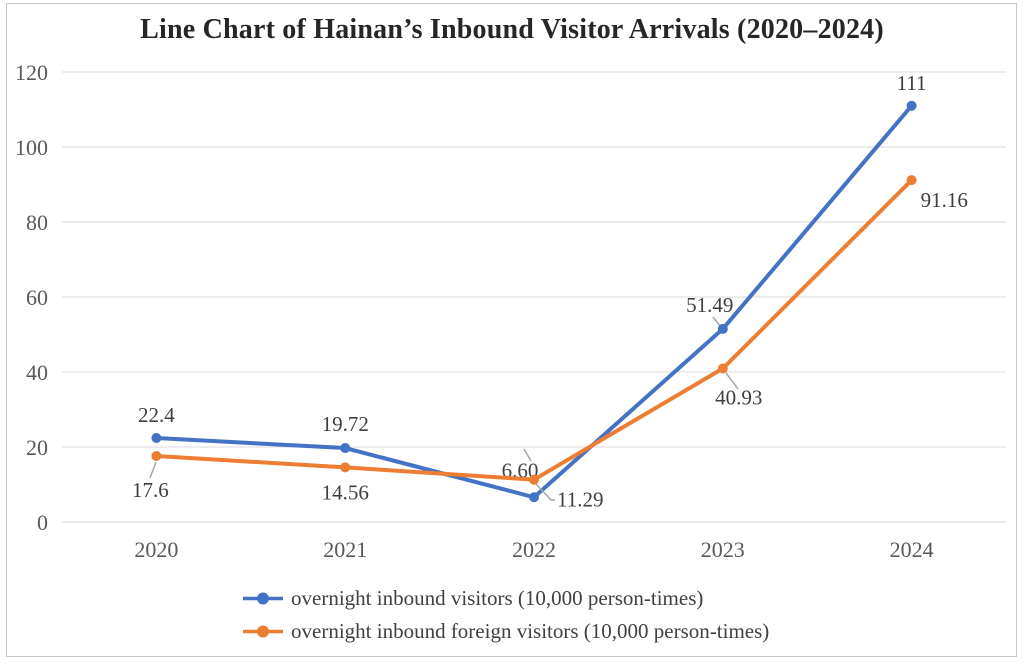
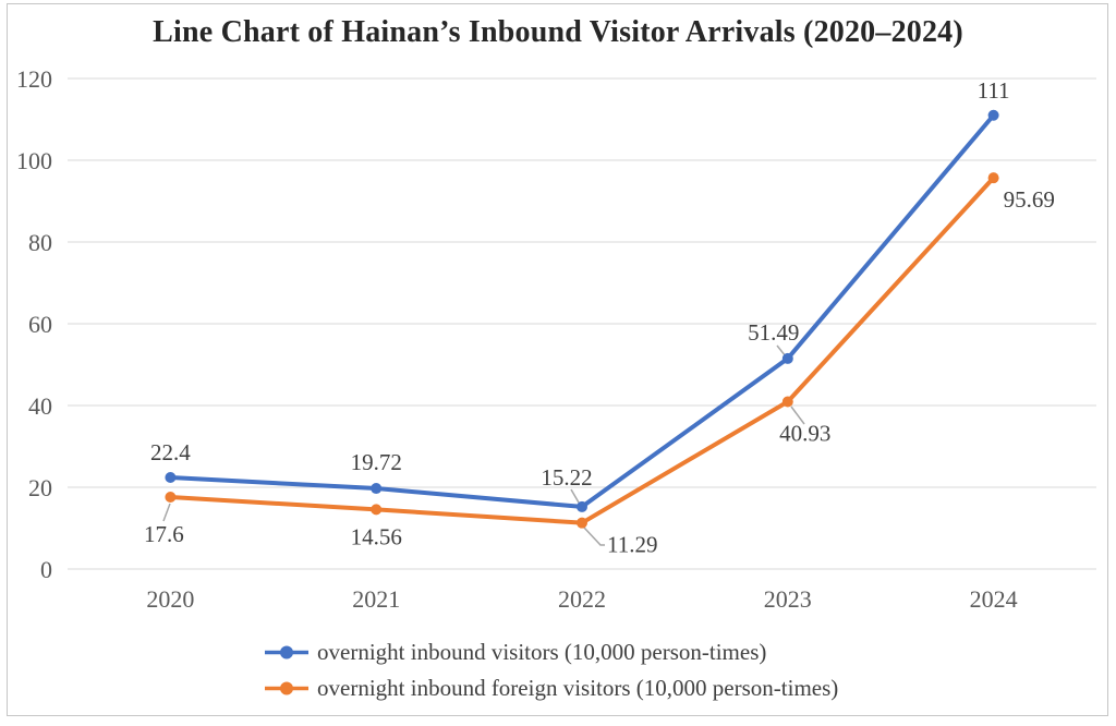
overnight inbound visitors (10,000 person-times)/2022: 6.60 -> 15.22
overnight inbound foreign visitors (10,000 person-times)/2024: 91.16 -> 95.69
